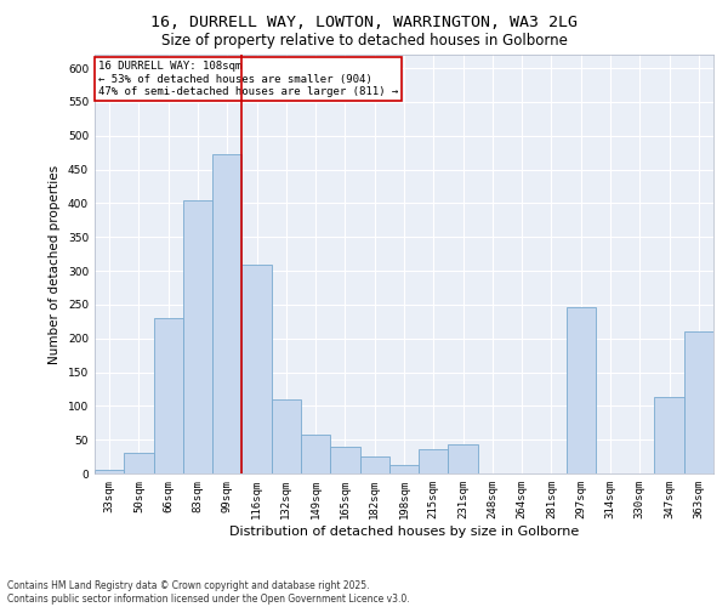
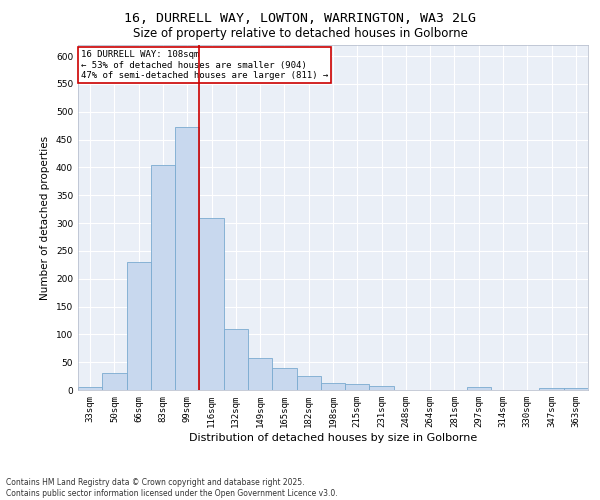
215sqm: 36 -> 11
231sqm: 44 -> 8
297sqm: 246 -> 5
347sqm: 114 -> 3
363sqm: 210 -> 3
